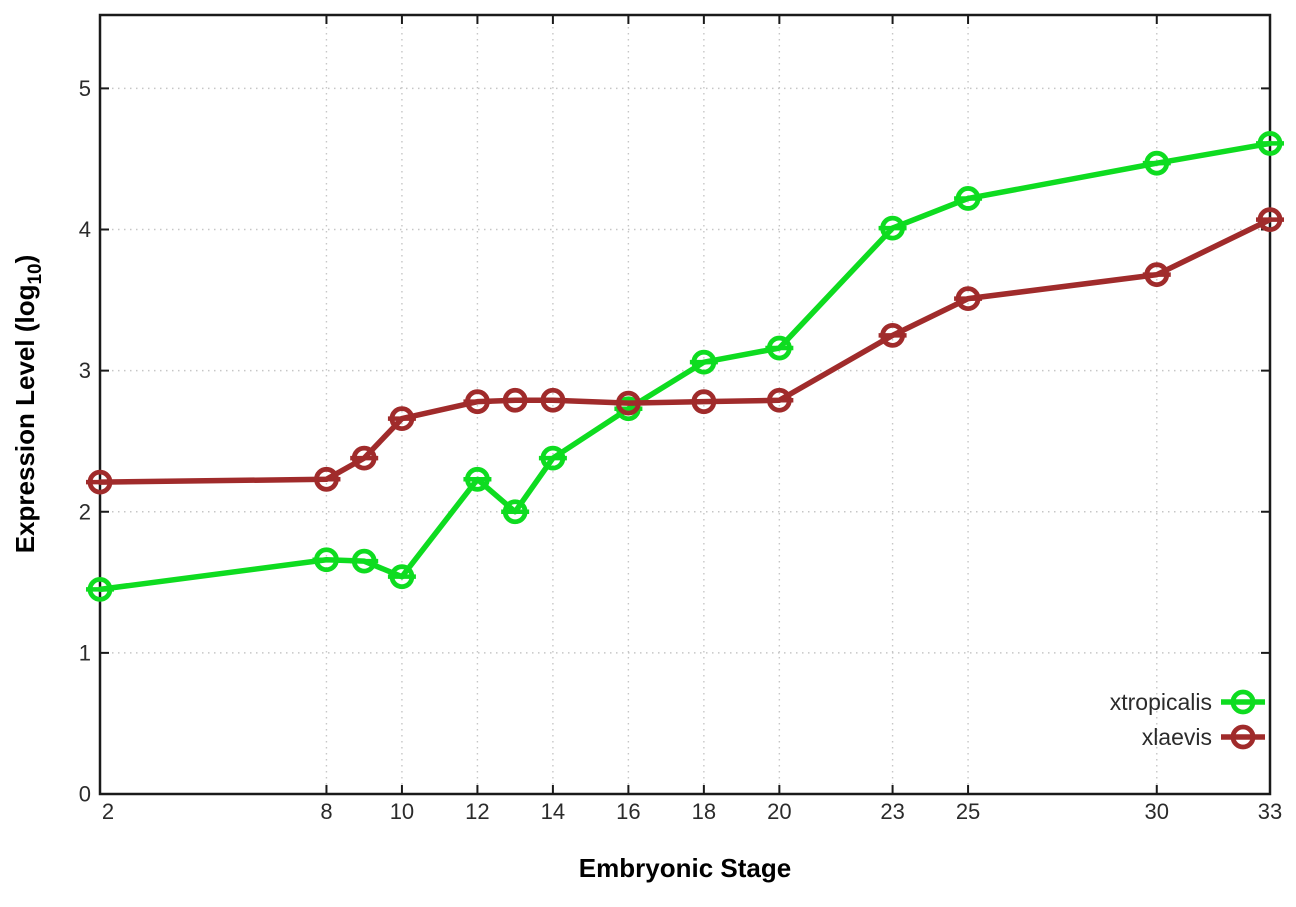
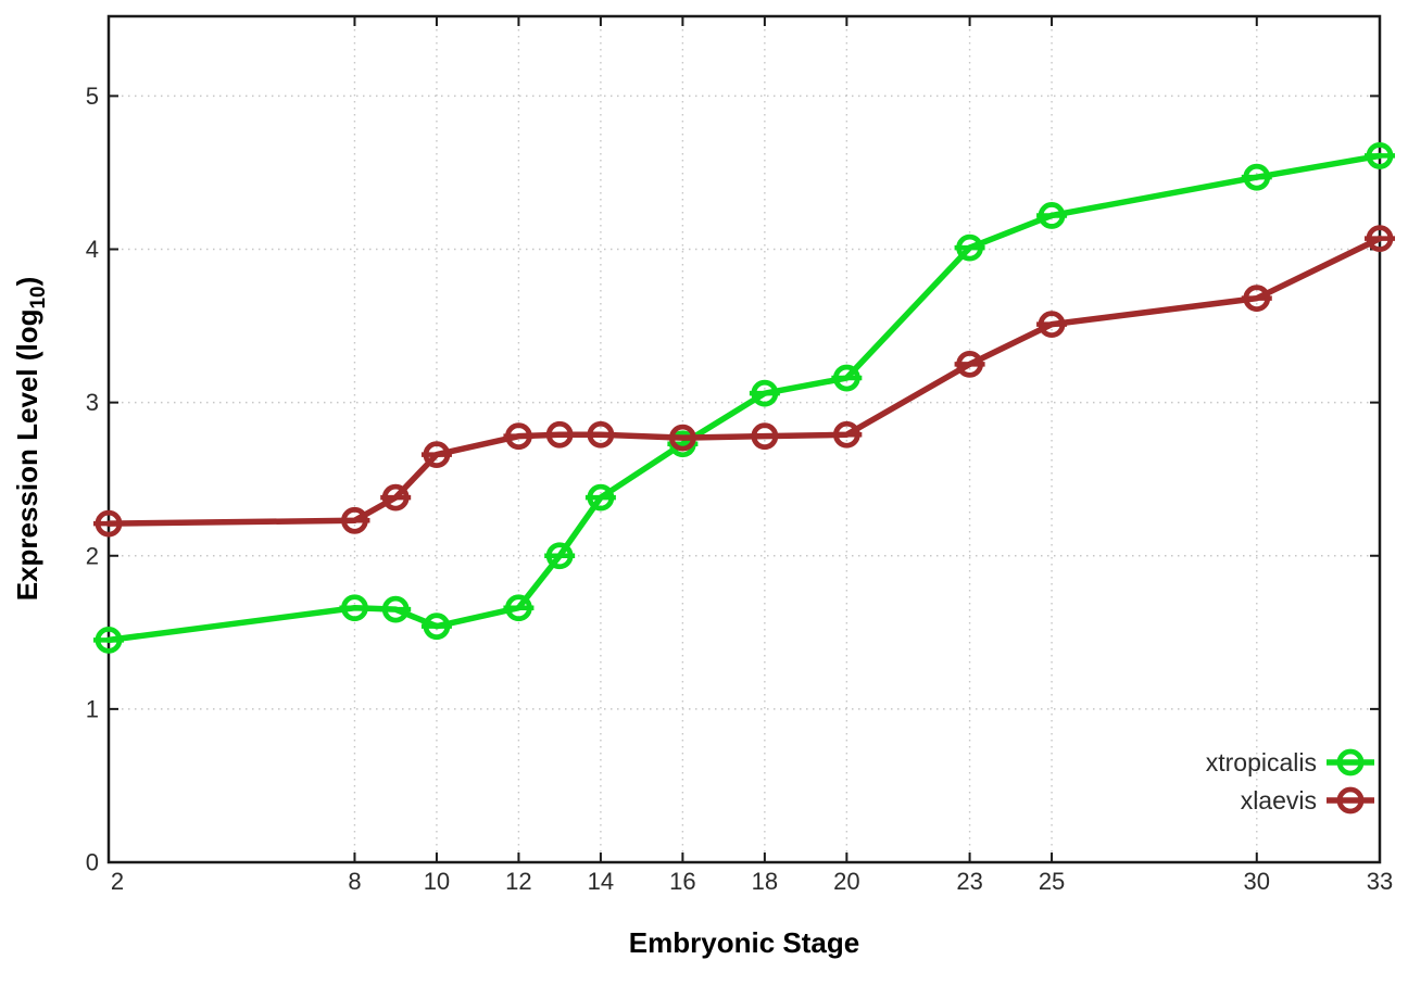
xtropicalis/12: 2.23 -> 1.66
